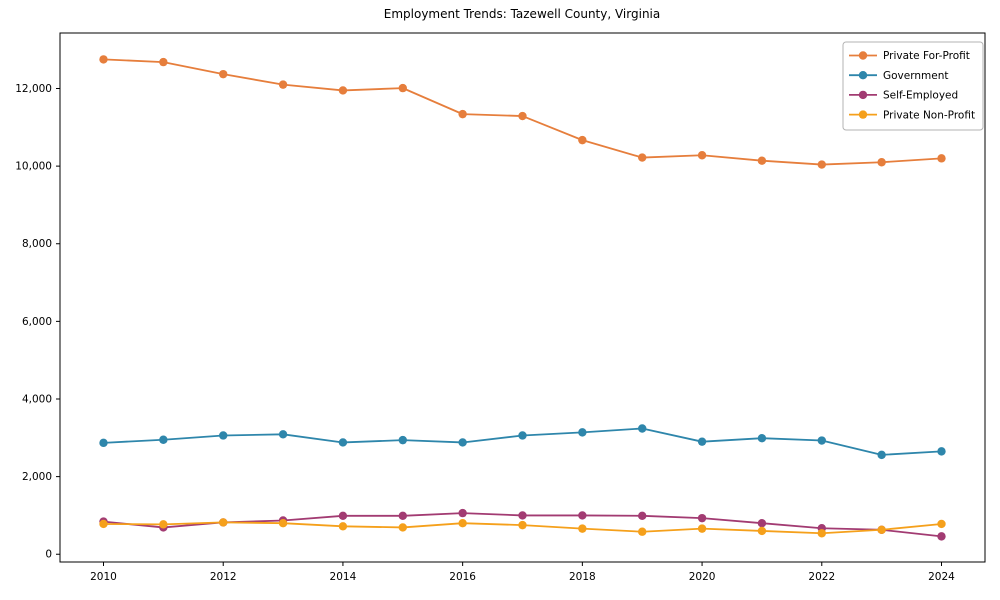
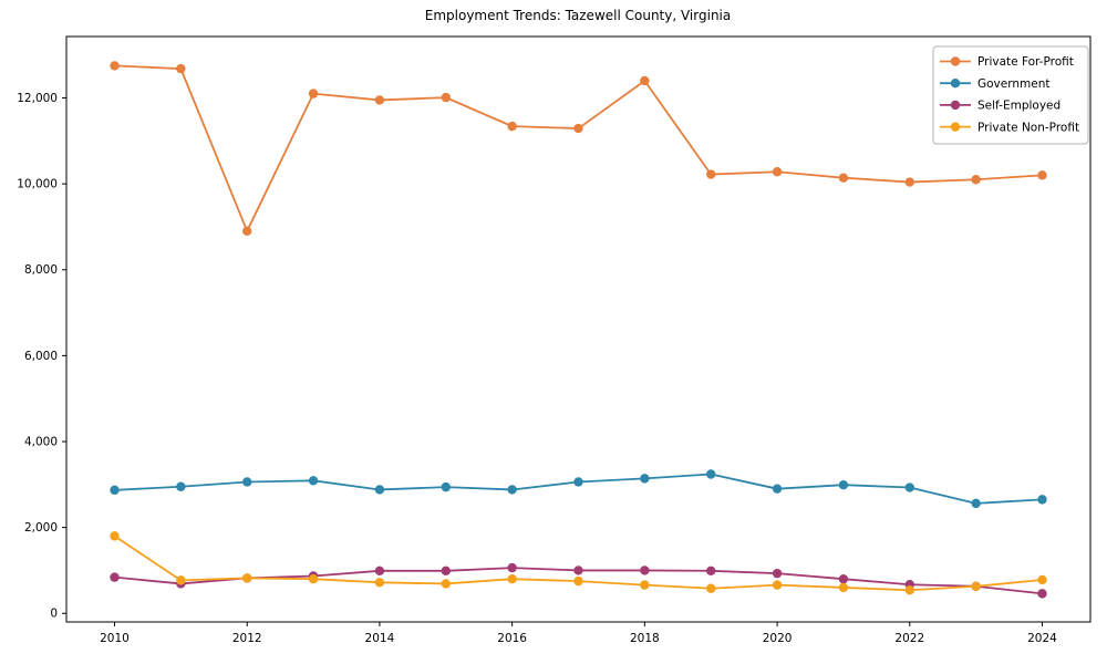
Private Non-Profit/2010: 800 -> 1800
Private For-Profit/2012: 12400 -> 8900
Private For-Profit/2018: 10700 -> 12400
